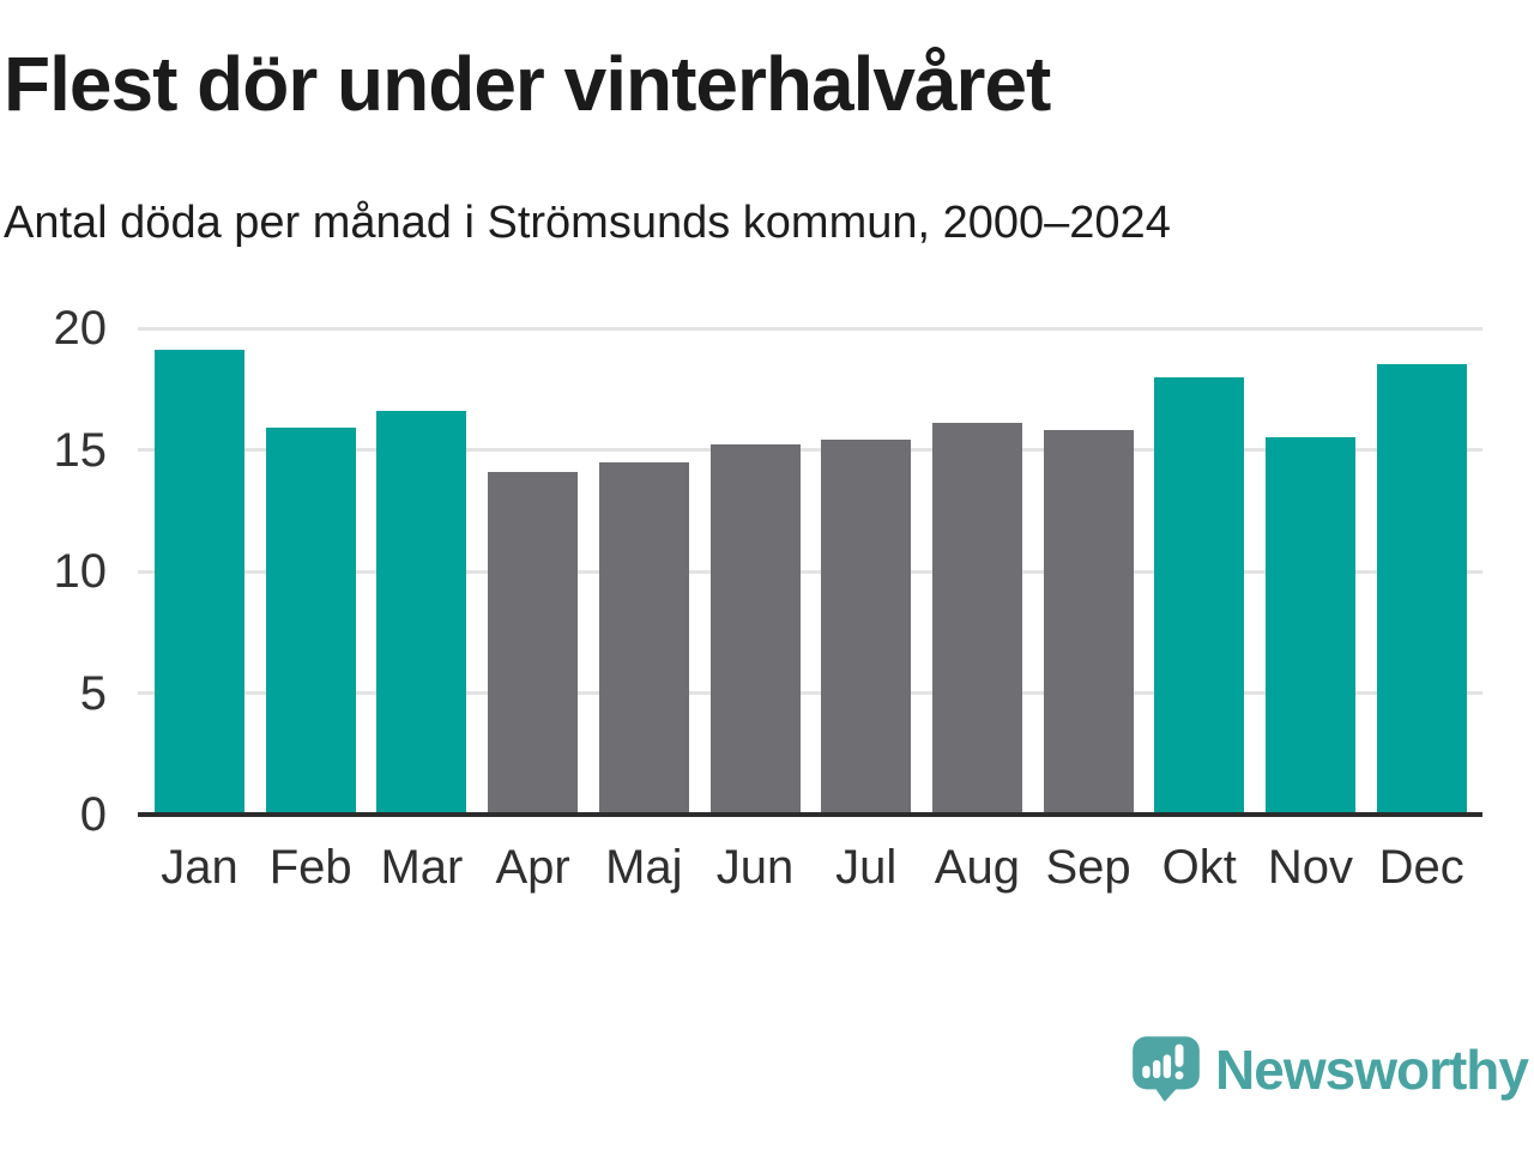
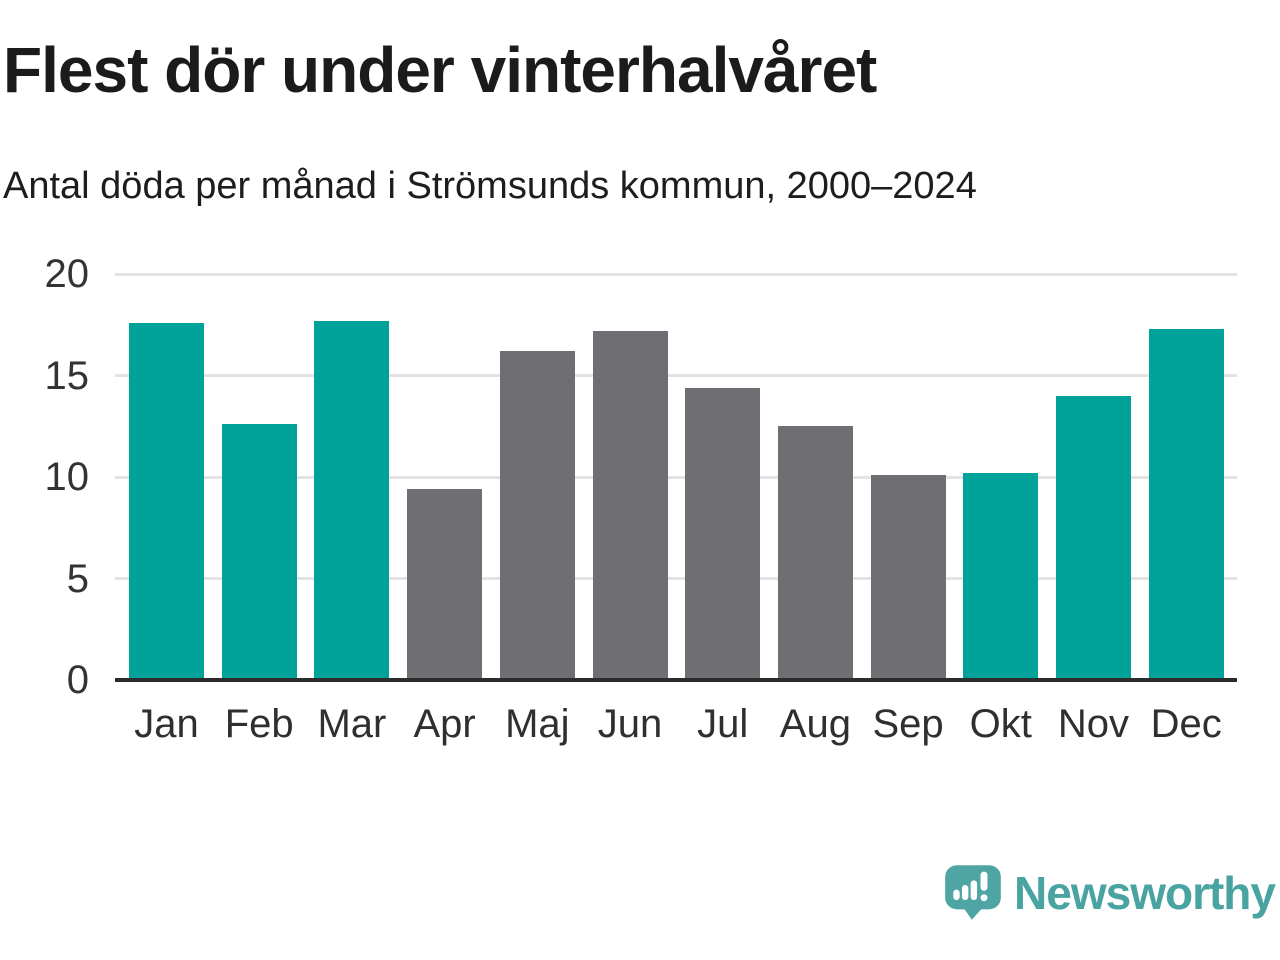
Jan: 19.1 -> 17.6
Feb: 15.9 -> 12.6
Mar: 16.6 -> 17.7
Apr: 14.1 -> 9.4
Maj: 14.5 -> 16.2
Jun: 15.2 -> 17.2
Jul: 15.4 -> 14.4
Aug: 16.1 -> 12.5
Sep: 15.8 -> 10.1
Okt: 18.0 -> 10.2
Nov: 15.5 -> 14.0
Dec: 18.5 -> 17.3
